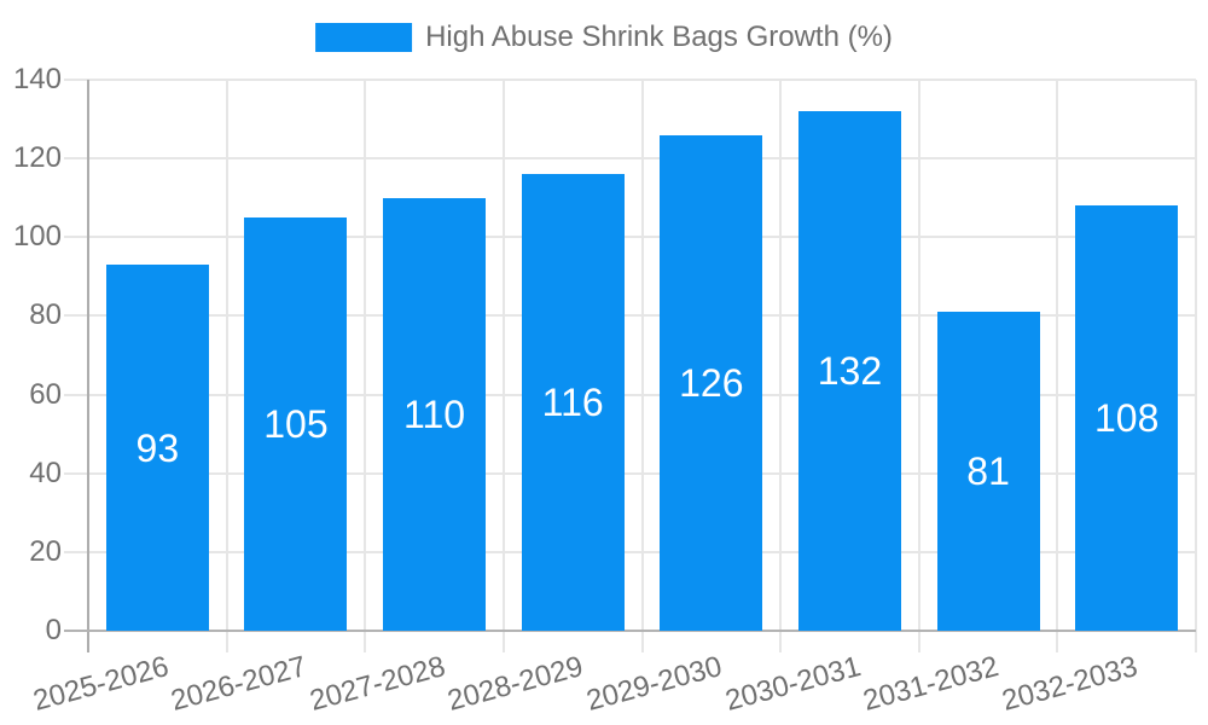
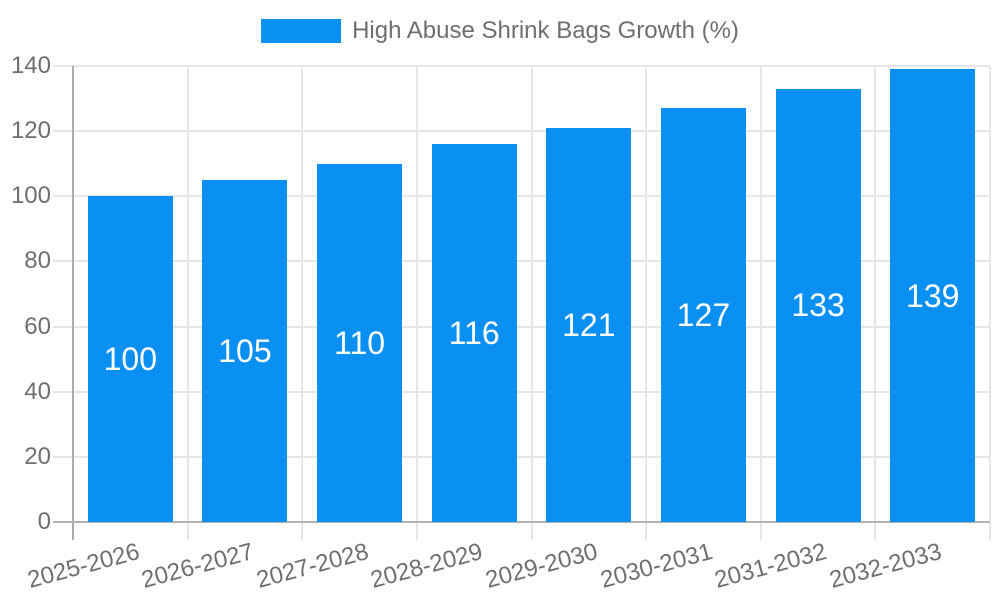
2025-2026: 93 -> 100
2029-2030: 126 -> 121
2030-2031: 132 -> 127
2031-2032: 81 -> 133
2032-2033: 108 -> 139
